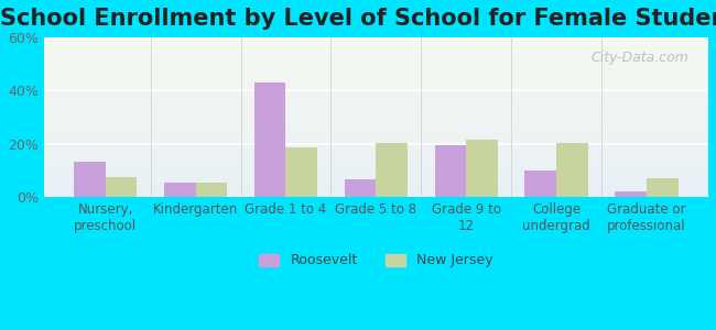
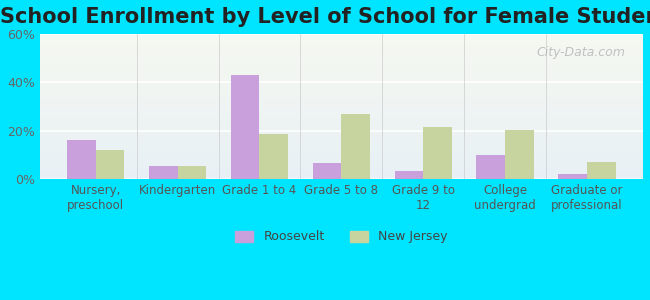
Roosevelt/Nursery, preschool: 13.5% -> 16.0%
New Jersey/Nursery, preschool: 7.5% -> 12.0%
New Jersey/Grade 5 to 8: 20.5% -> 27.0%
Roosevelt/Grade 9 to 12: 19.5% -> 3.5%
